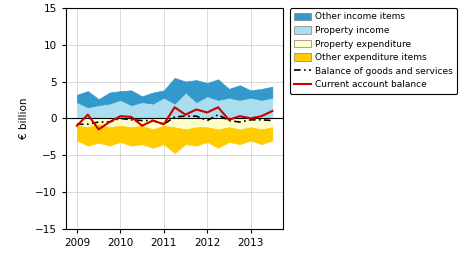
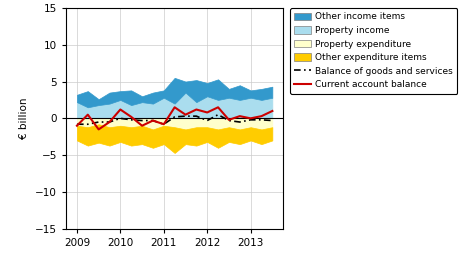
Current account balance/2010: 0.3 -> 1.2
